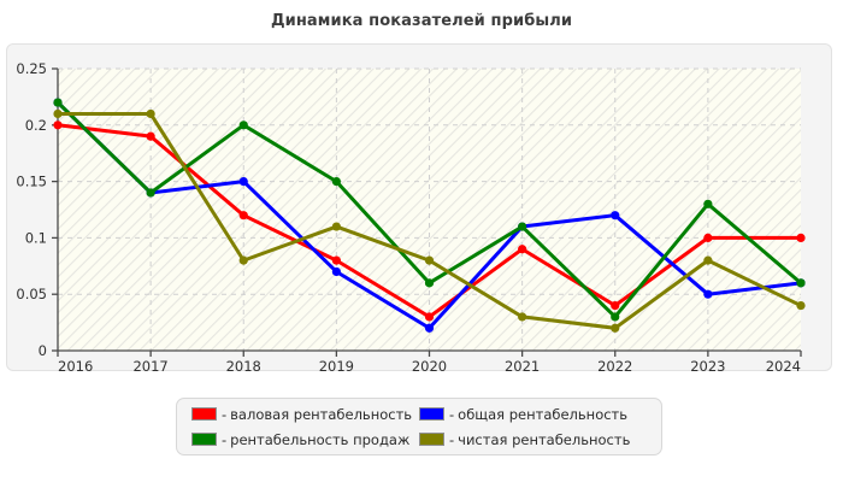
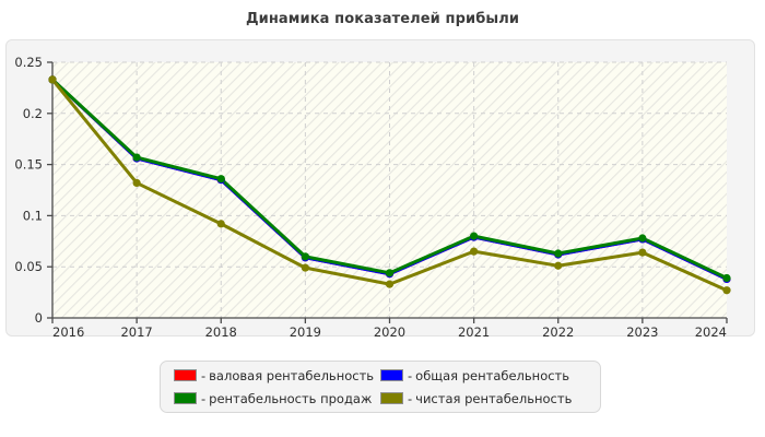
валовая рентабельность/2016: 0.20 -> 0.23
общая рентабельность/2016: 0.22 -> 0.23
рентабельность продаж/2016: 0.22 -> 0.23
чистая рентабельность/2016: 0.21 -> 0.23
валовая рентабельность/2017: 0.19 -> 0.16
общая рентабельность/2017: 0.14 -> 0.16
рентабельность продаж/2017: 0.14 -> 0.16
чистая рентабельность/2017: 0.21 -> 0.13
валовая рентабельность/2018: 0.12 -> 0.14
общая рентабельность/2018: 0.15 -> 0.14
рентабельность продаж/2018: 0.20 -> 0.14
чистая рентабельность/2018: 0.08 -> 0.09
валовая рентабельность/2019: 0.08 -> 0.06
общая рентабельность/2019: 0.07 -> 0.06
рентабельность продаж/2019: 0.15 -> 0.06
чистая рентабельность/2019: 0.11 -> 0.05
валовая рентабельность/2020: 0.03 -> 0.04
общая рентабельность/2020: 0.02 -> 0.04
рентабельность продаж/2020: 0.06 -> 0.04
чистая рентабельность/2020: 0.08 -> 0.03
валовая рентабельность/2021: 0.09 -> 0.08
общая рентабельность/2021: 0.11 -> 0.08
рентабельность продаж/2021: 0.11 -> 0.08
чистая рентабельность/2021: 0.03 -> 0.07
валовая рентабельность/2022: 0.04 -> 0.06
общая рентабельность/2022: 0.12 -> 0.06
рентабельность продаж/2022: 0.03 -> 0.06
чистая рентабельность/2022: 0.02 -> 0.05
валовая рентабельность/2023: 0.10 -> 0.08
общая рентабельность/2023: 0.05 -> 0.08
рентабельность продаж/2023: 0.13 -> 0.08
чистая рентабельность/2023: 0.08 -> 0.06
валовая рентабельность/2024: 0.10 -> 0.04
общая рентабельность/2024: 0.06 -> 0.04
рентабельность продаж/2024: 0.06 -> 0.04
чистая рентабельность/2024: 0.04 -> 0.03
